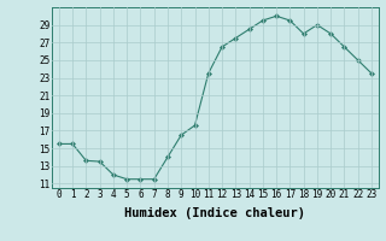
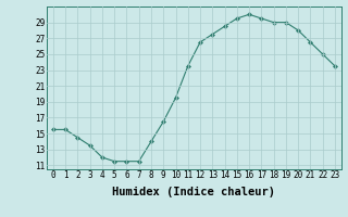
2: 13.6 -> 14.5
10: 17.6 -> 19.5
18: 28.0 -> 29.0
